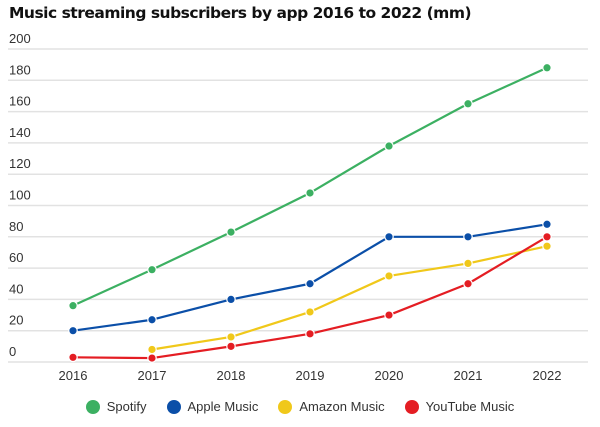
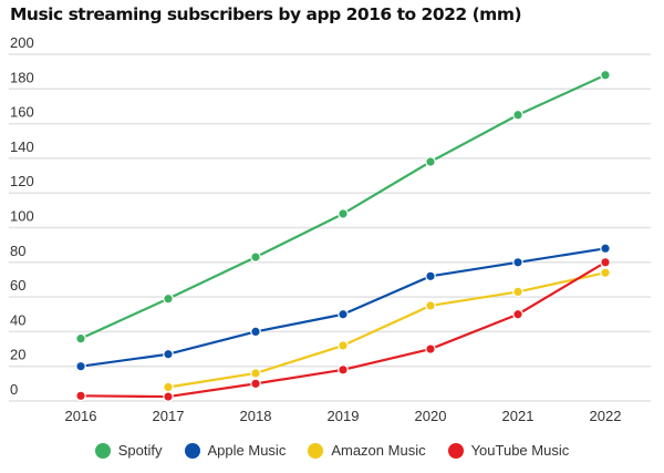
Apple Music/2020: 80 -> 72
